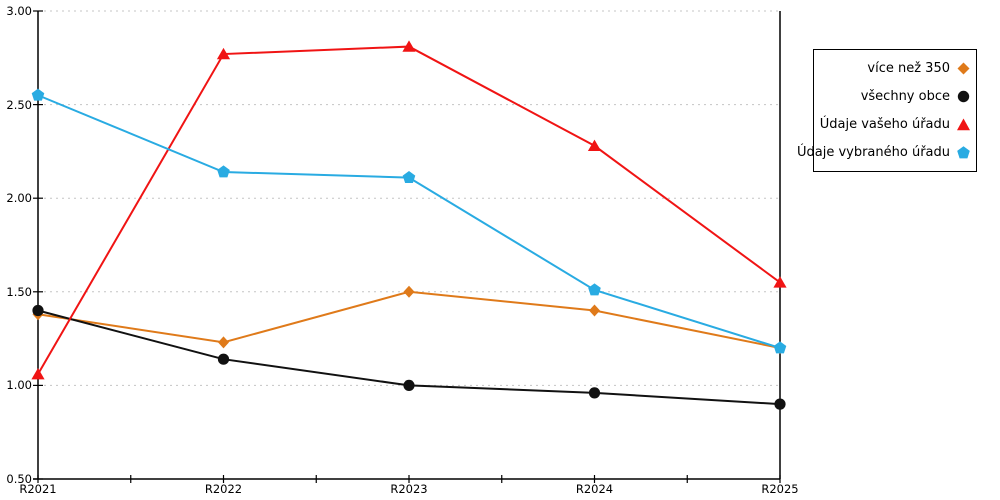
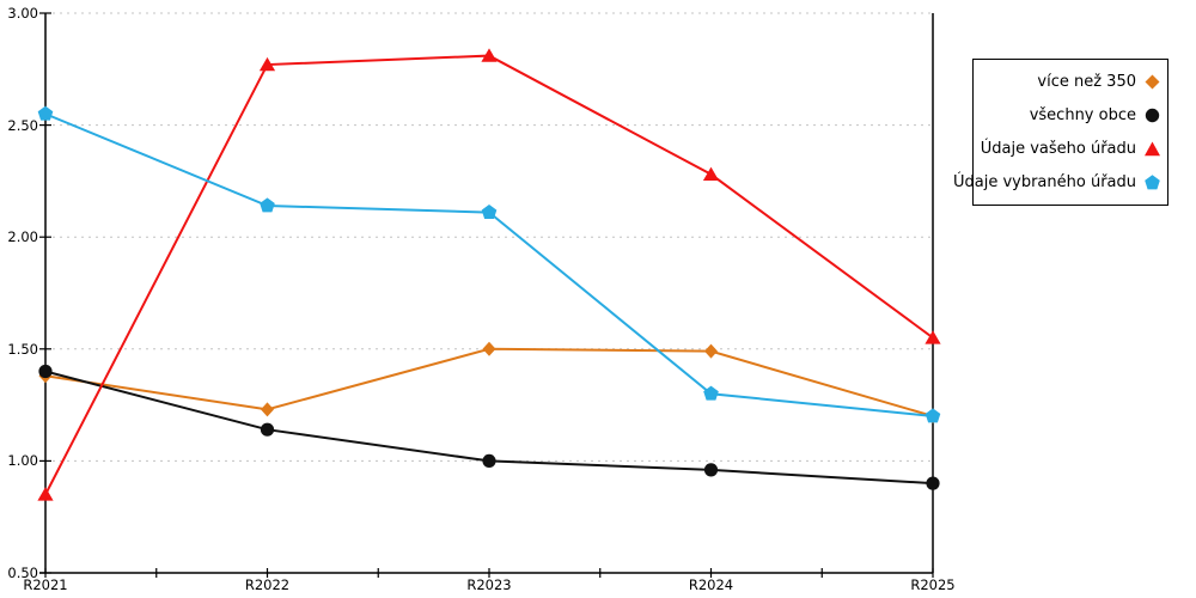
Údaje vašeho úřadu/R2021: 1.06 -> 0.85
více než 350/R2024: 1.40 -> 1.49
Údaje vybraného úřadu/R2024: 1.51 -> 1.30
